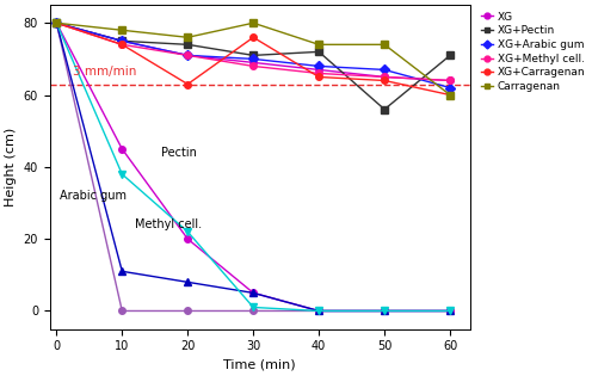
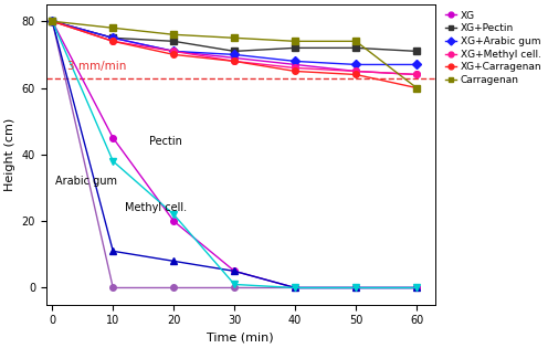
XG+Carragenan/20: 63 -> 70
XG+Carragenan/30: 76 -> 68
Carragenan/30: 80 -> 75
XG+Pectin/50: 56 -> 72
XG+Arabic gum/60: 62 -> 67
